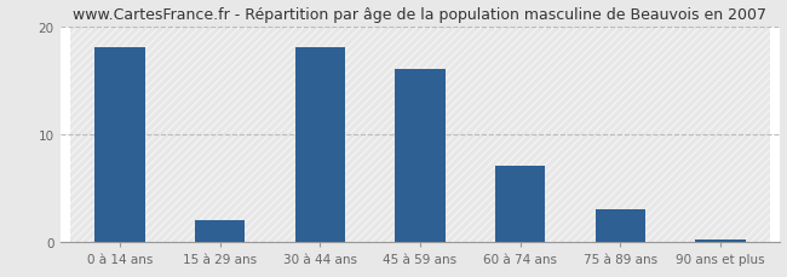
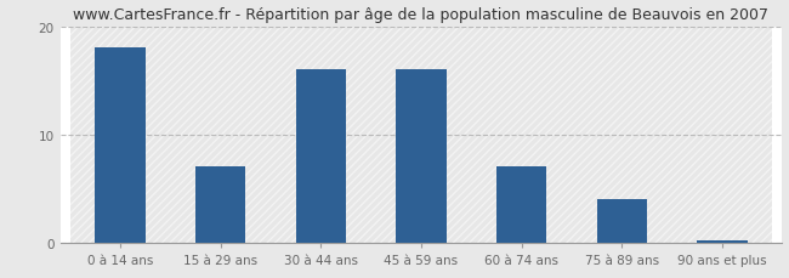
15 à 29 ans: 2.0 -> 7.0
30 à 44 ans: 18.0 -> 16.0
75 à 89 ans: 3.0 -> 4.0
